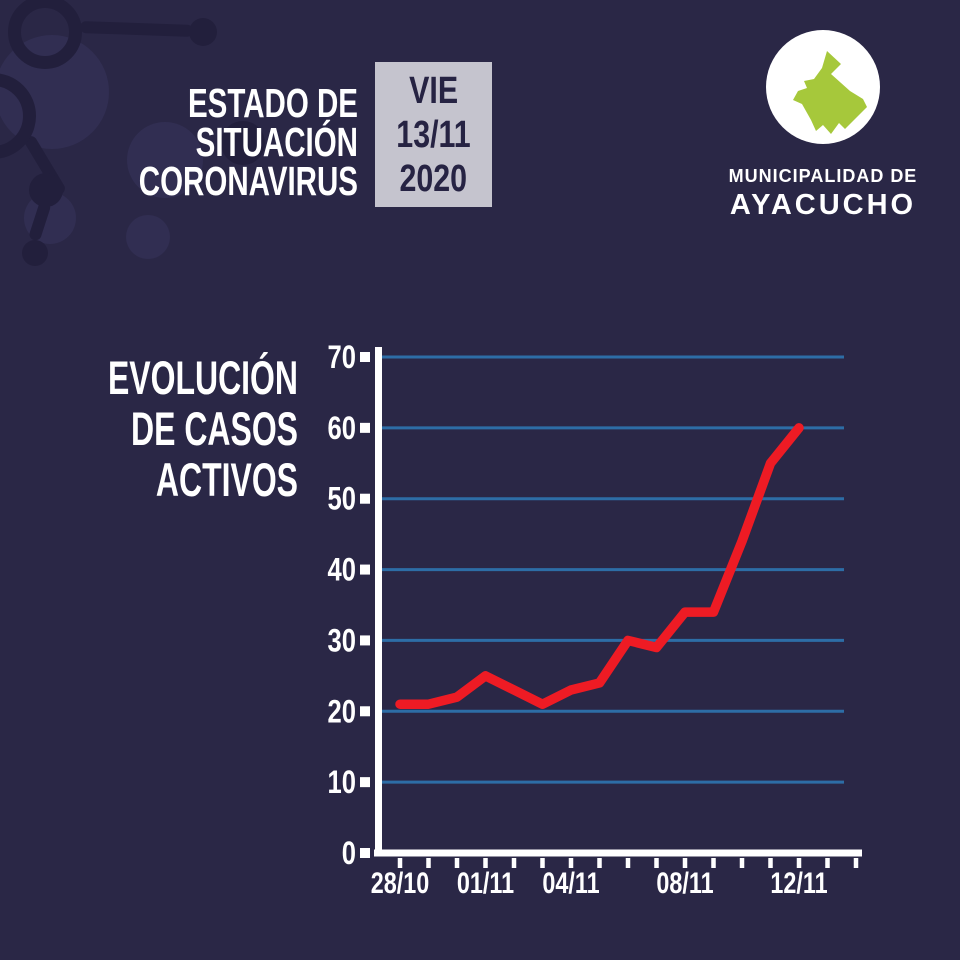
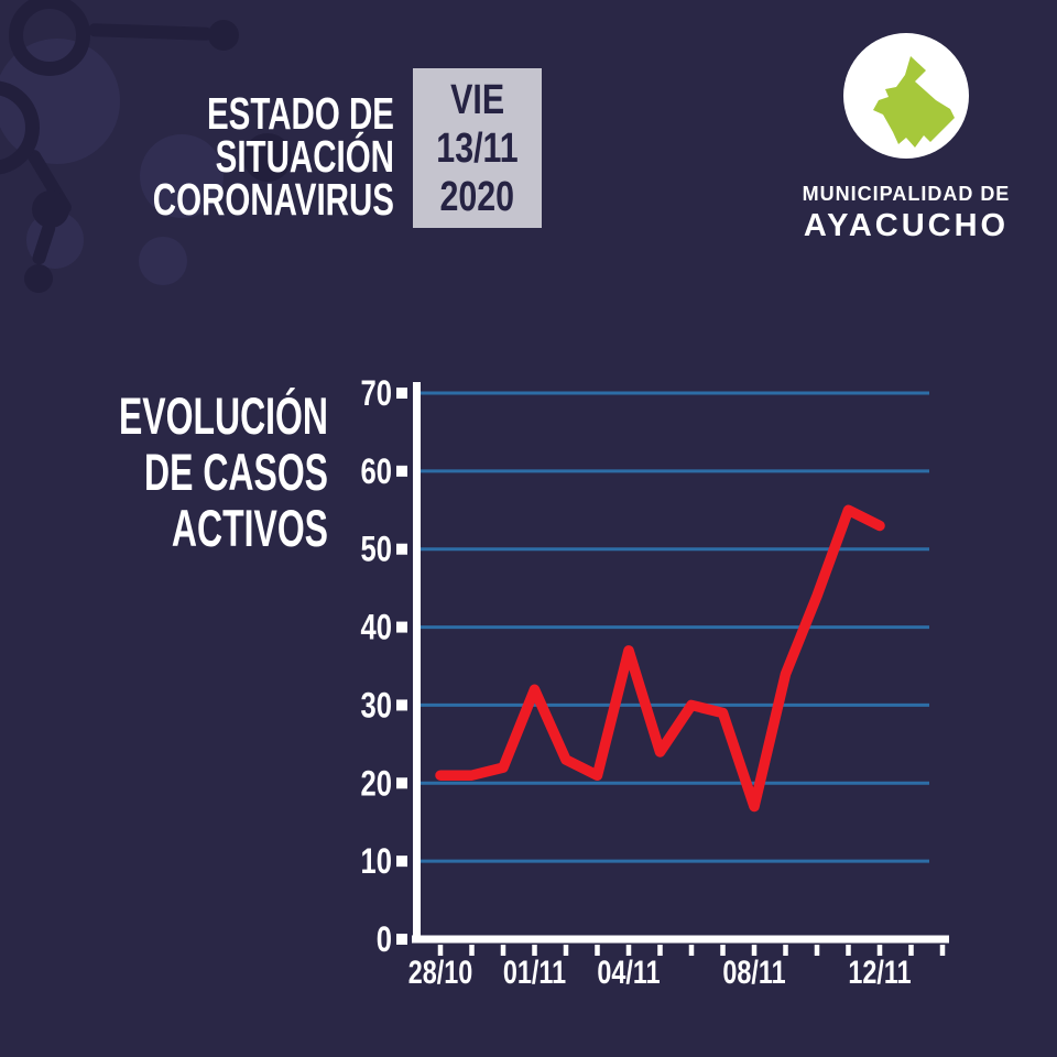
01/11: 25 -> 32
04/11: 23 -> 37
08/11: 34 -> 17
12/11: 60 -> 53
